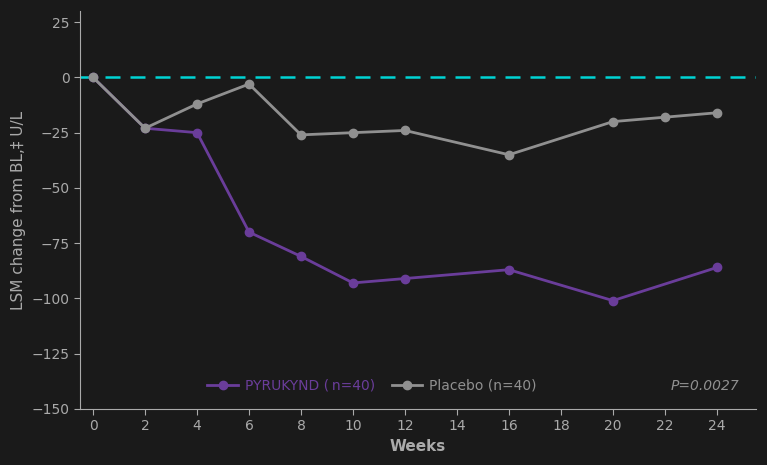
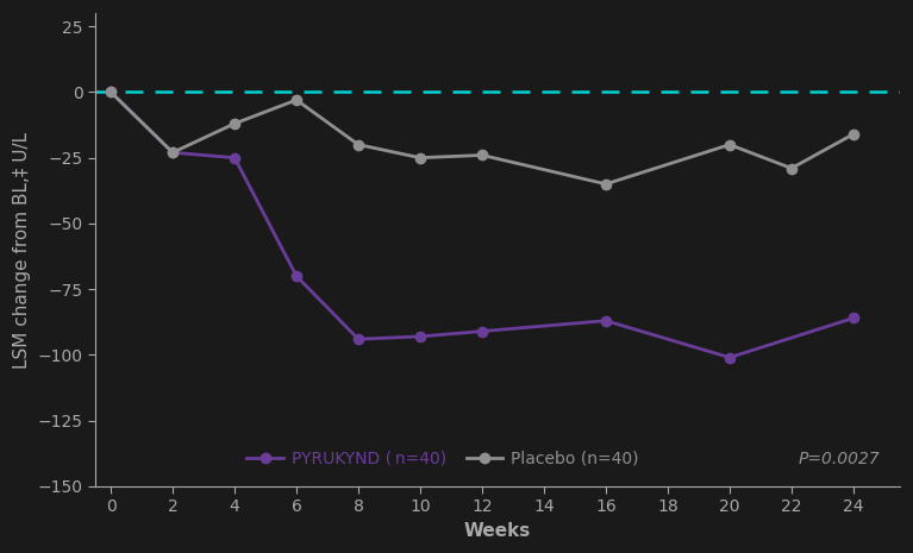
PYRUKYND ( n=40)/8: -81 -> -94
Placebo (n=40)/8: -26 -> -20
Placebo (n=40)/22: -18 -> -29
